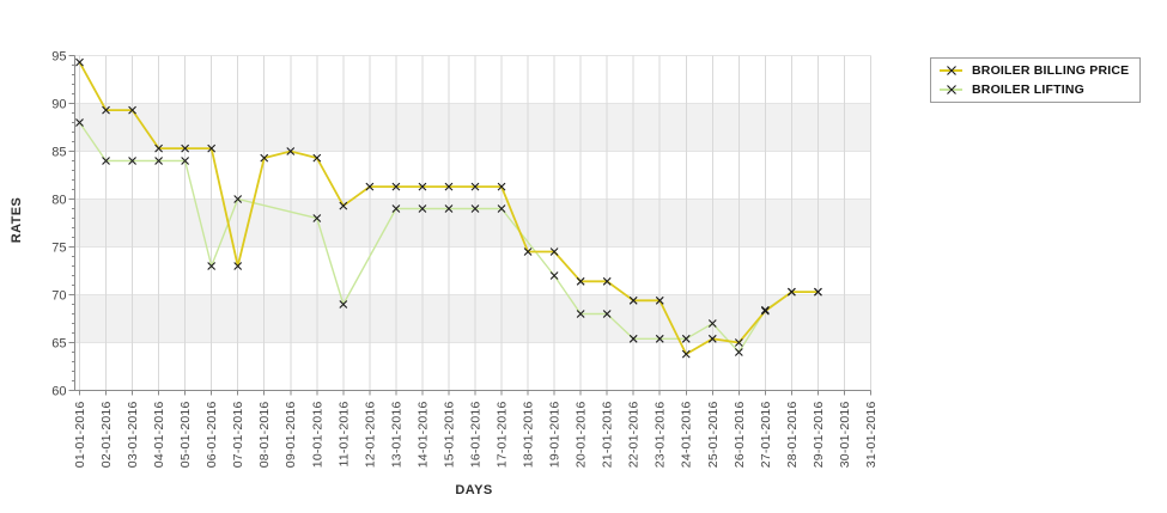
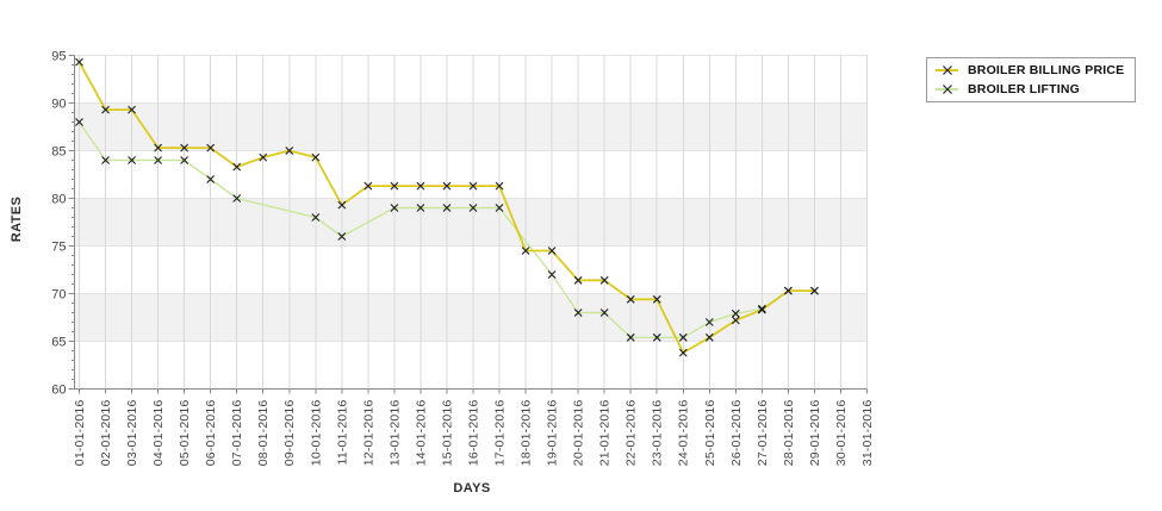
BROILER LIFTING/06-01-2016: 73 -> 82
BROILER BILLING PRICE/07-01-2016: 73 -> 83
BROILER LIFTING/11-01-2016: 69 -> 76
BROILER BILLING PRICE/26-01-2016: 65 -> 67
BROILER LIFTING/26-01-2016: 64 -> 68
